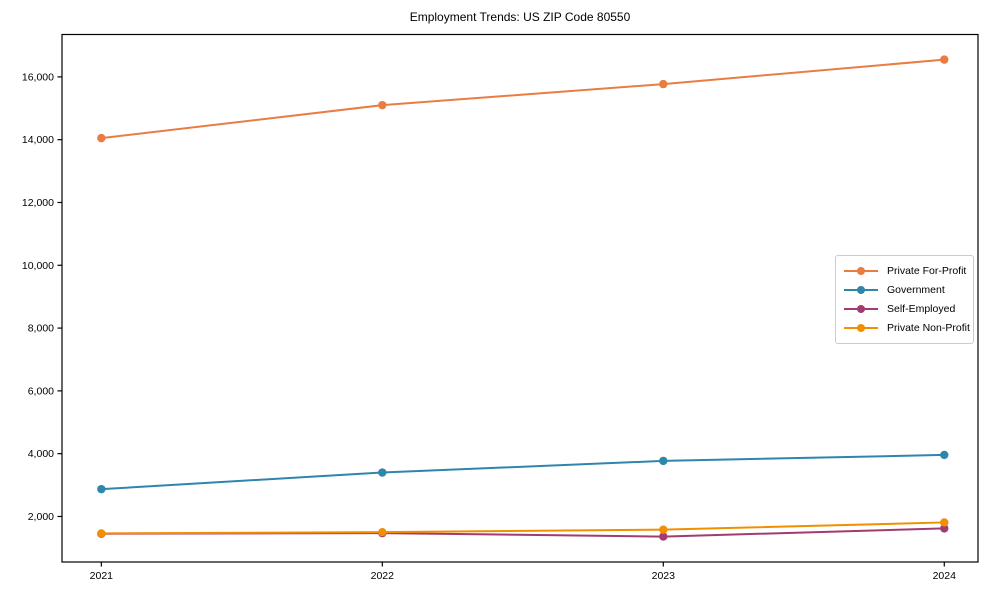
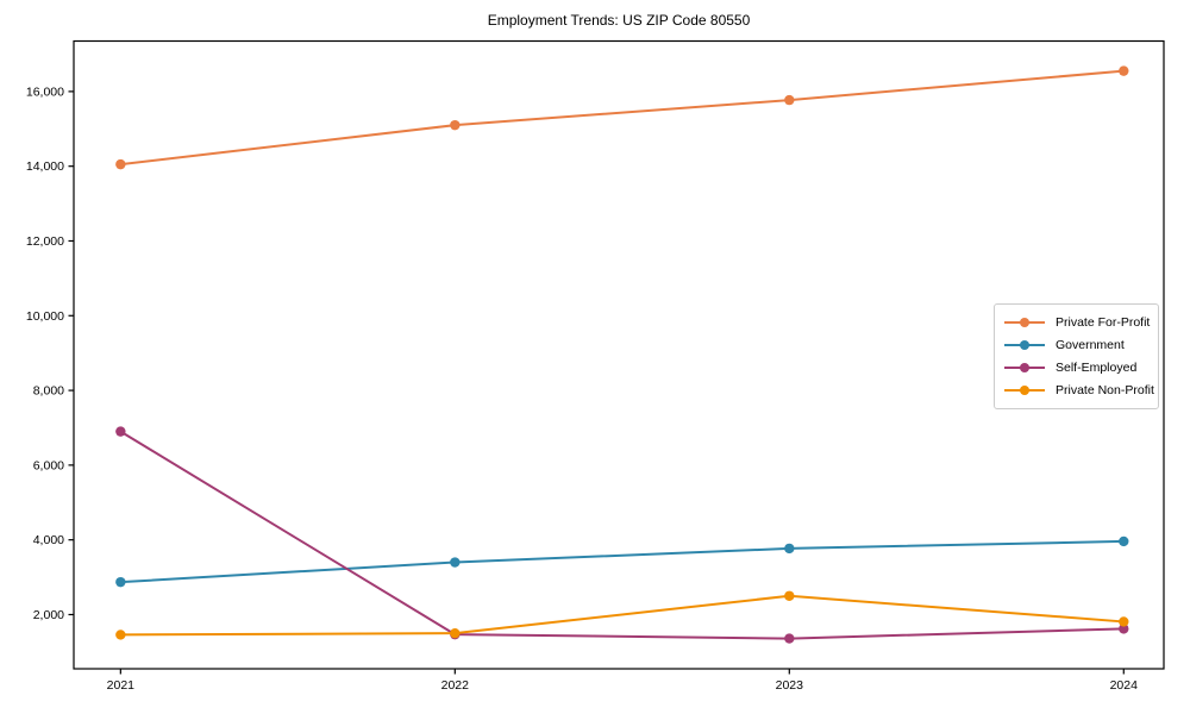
Self-Employed/2021: 1400 -> 6900
Private Non-Profit/2023: 1600 -> 2500
